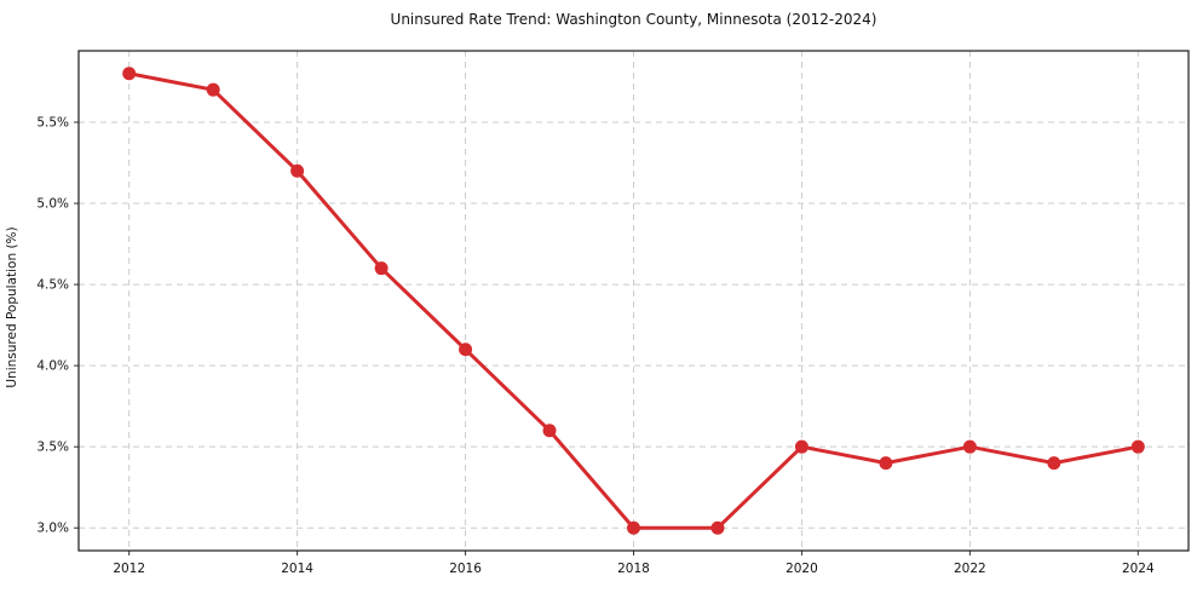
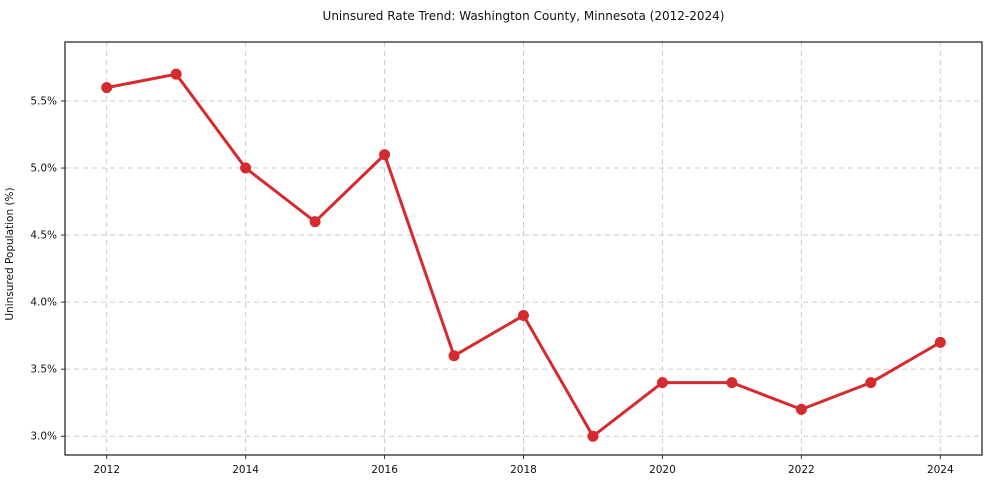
2012: 5.8% -> 5.6%
2014: 5.2% -> 5.0%
2016: 4.1% -> 5.1%
2018: 3.0% -> 3.9%
2020: 3.5% -> 3.4%
2022: 3.5% -> 3.2%
2024: 3.5% -> 3.7%
